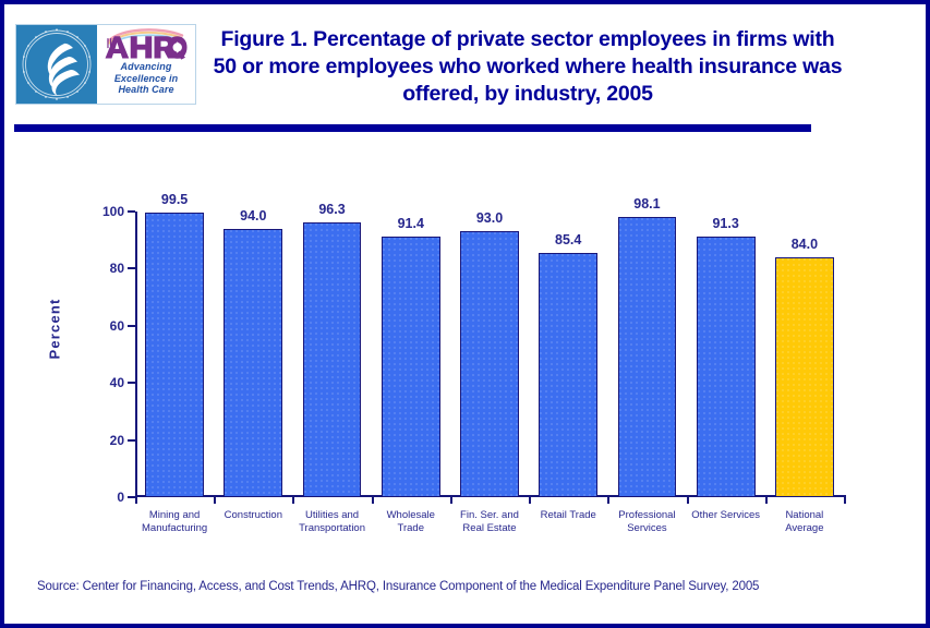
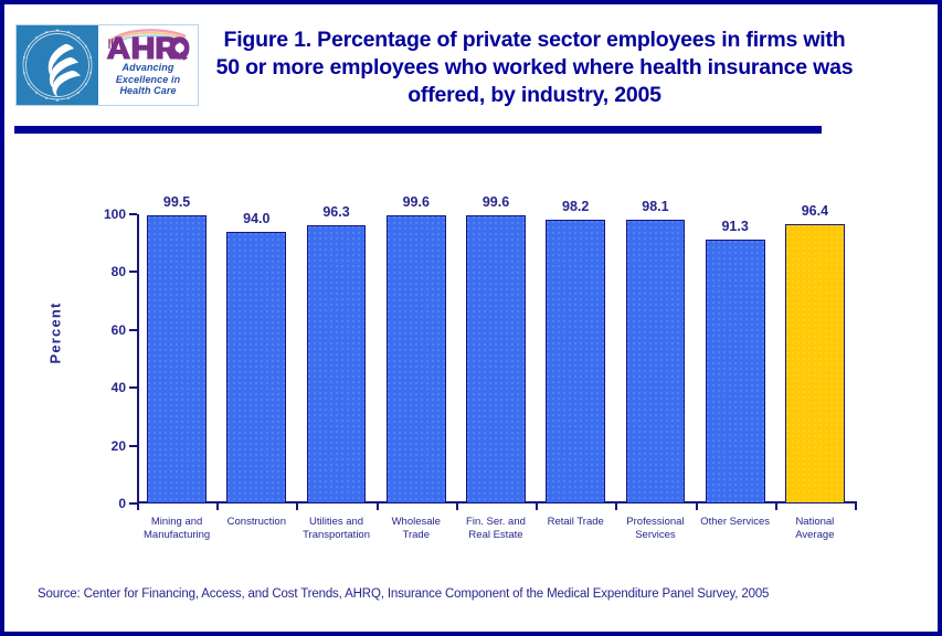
Wholesale Trade: 91.4 -> 99.6
Fin. Ser. and Real Estate: 93.0 -> 99.6
Retail Trade: 85.4 -> 98.2
National Average: 84.0 -> 96.4
